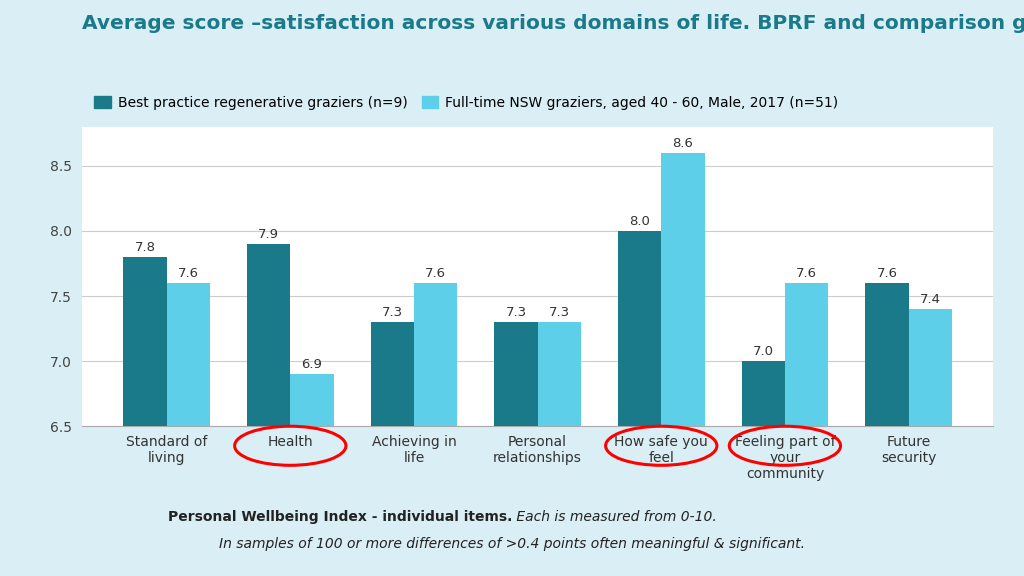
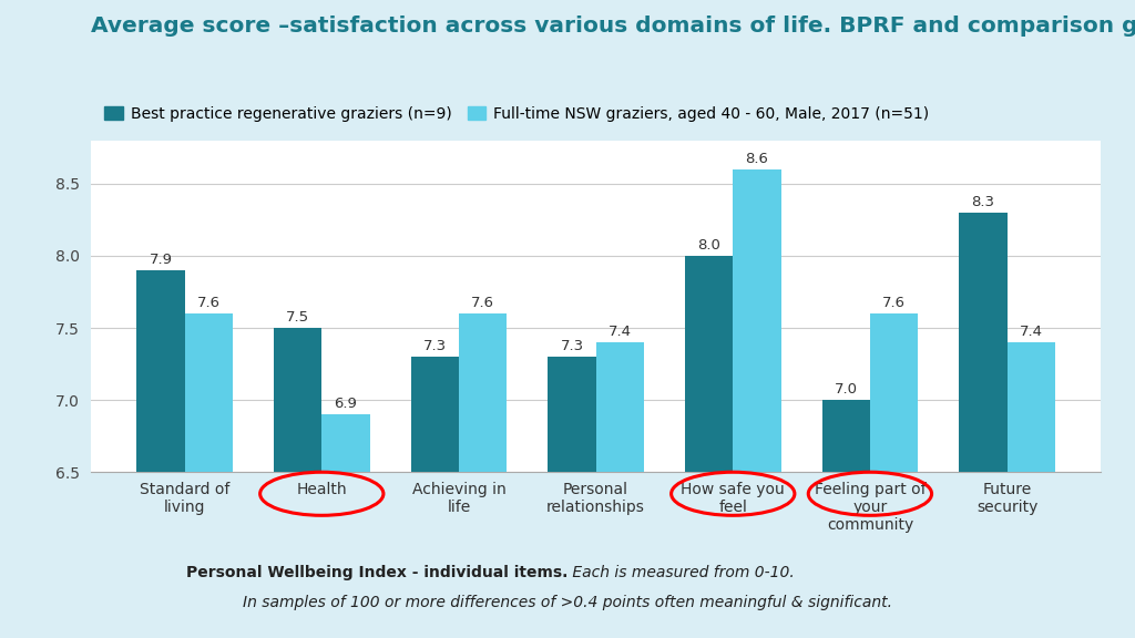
Best practice regenerative graziers (n=9)/Standard of living: 7.8 -> 7.9
Best practice regenerative graziers (n=9)/Health: 7.9 -> 7.5
Full-time NSW graziers, aged 40 - 60, Male, 2017 (n=51)/Personal relationships: 7.3 -> 7.4
Best practice regenerative graziers (n=9)/Future security: 7.6 -> 8.3
